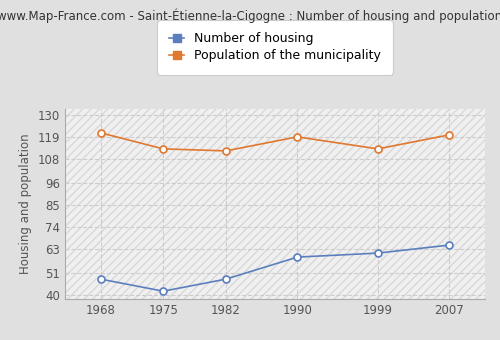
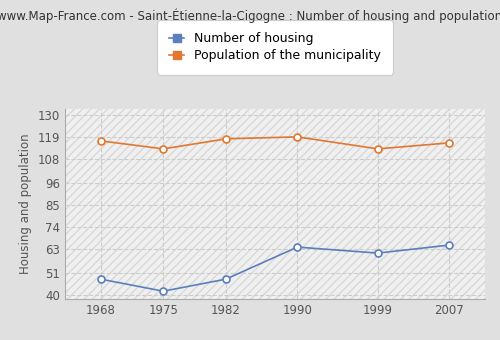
Population of the municipality/1968: 121 -> 117
Population of the municipality/1982: 112 -> 118
Number of housing/1990: 59 -> 64
Population of the municipality/2007: 120 -> 116
